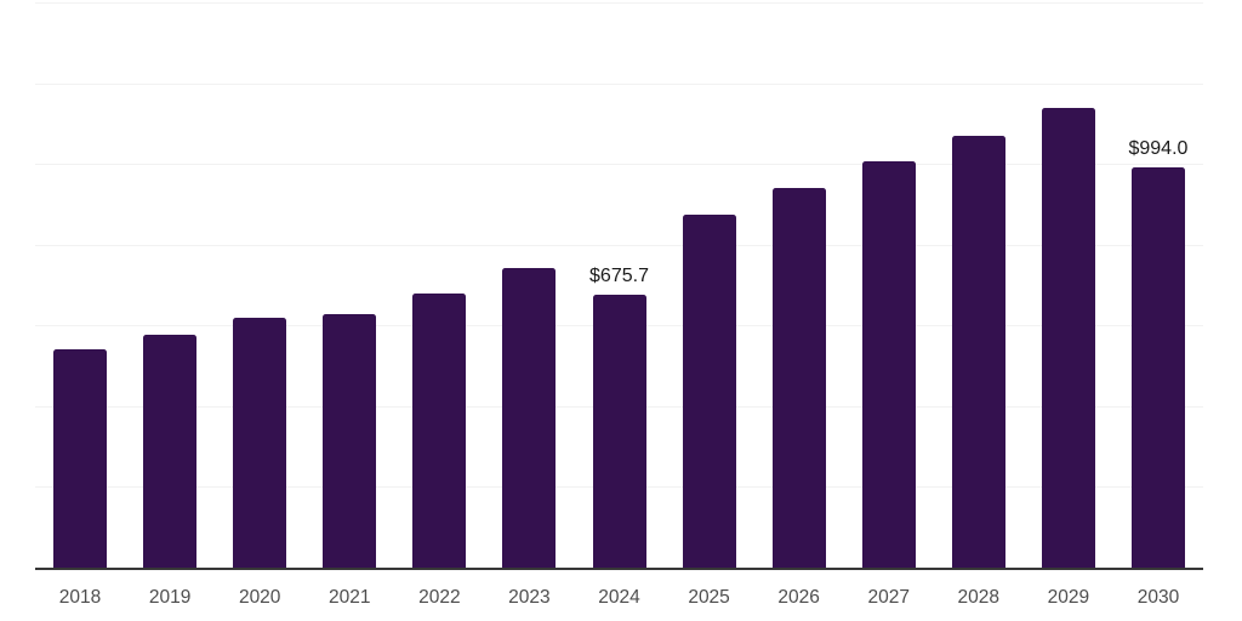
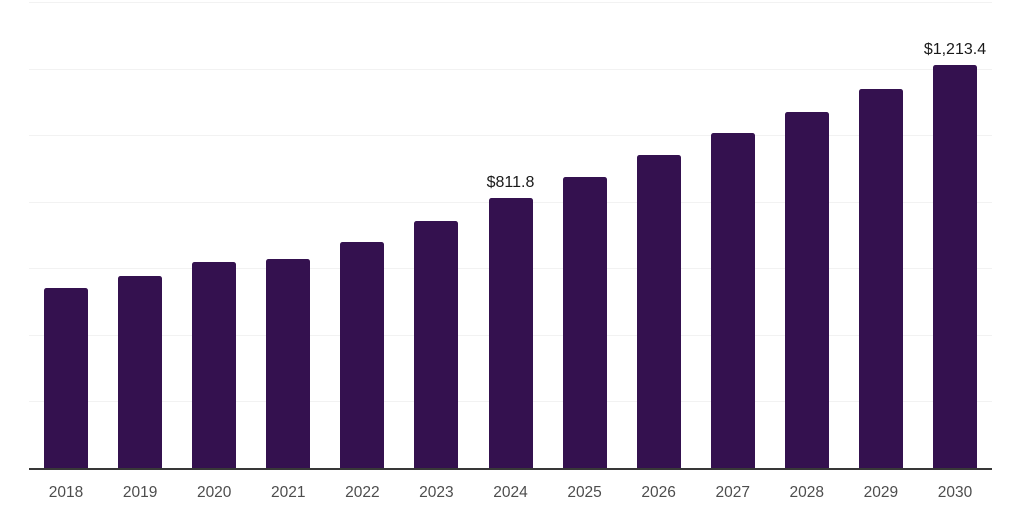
2024: $675.7 -> $811.8
2030: $994.0 -> $1,213.4
